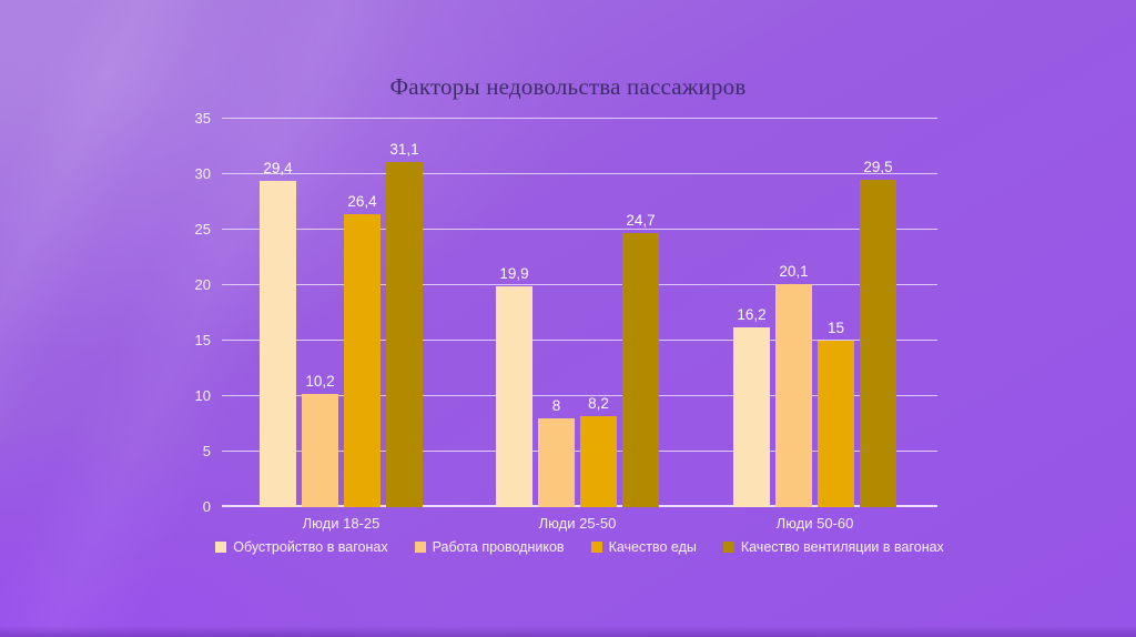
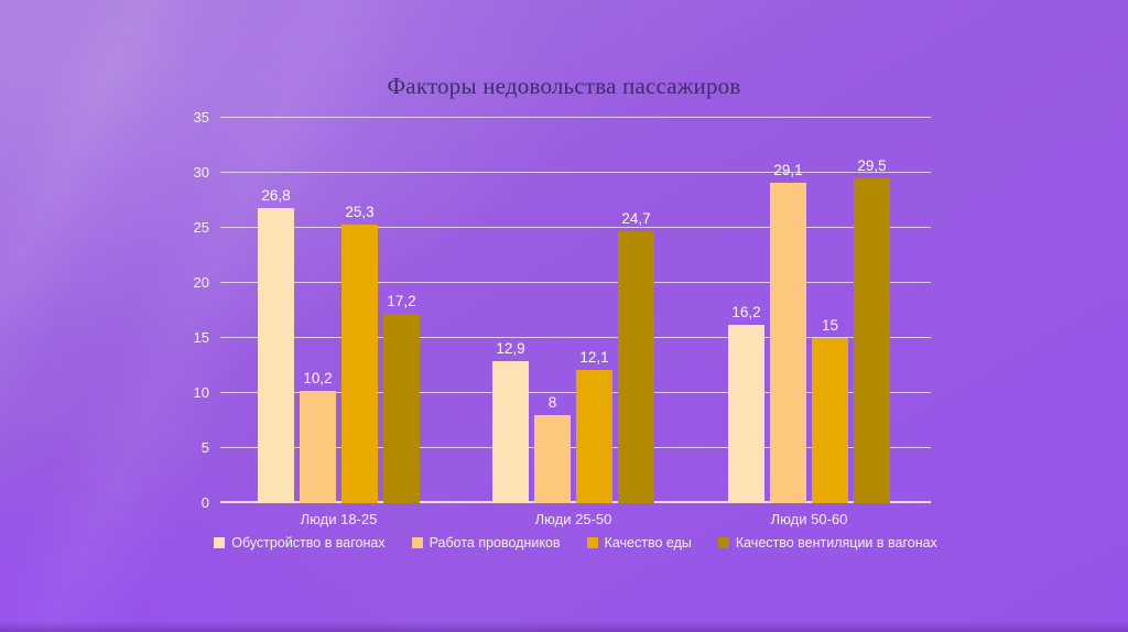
Обустройство в вагонах/Люди 18-25: 29,4 -> 26,8
Качество еды/Люди 18-25: 26,4 -> 25,3
Качество вентиляции в вагонах/Люди 18-25: 31,1 -> 17,2
Обустройство в вагонах/Люди 25-50: 19,9 -> 12,9
Качество еды/Люди 25-50: 8,2 -> 12,1
Работа проводников/Люди 50-60: 20,1 -> 29,1
